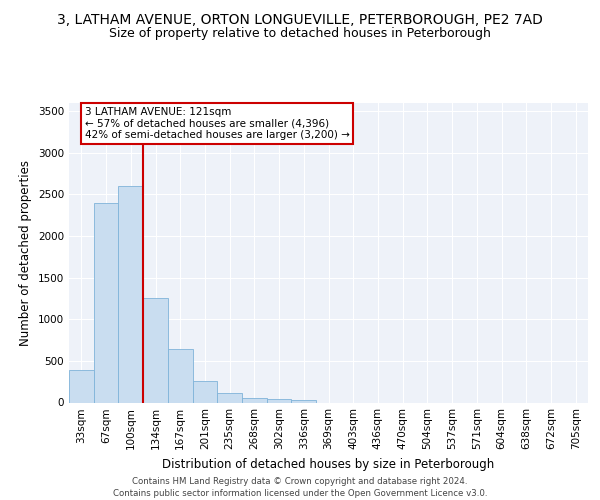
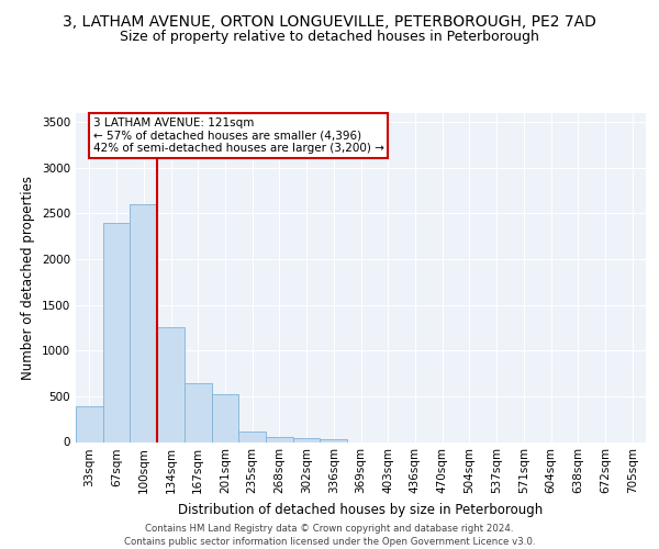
201sqm: 260 -> 520
